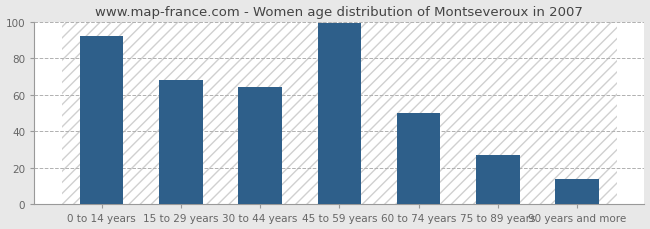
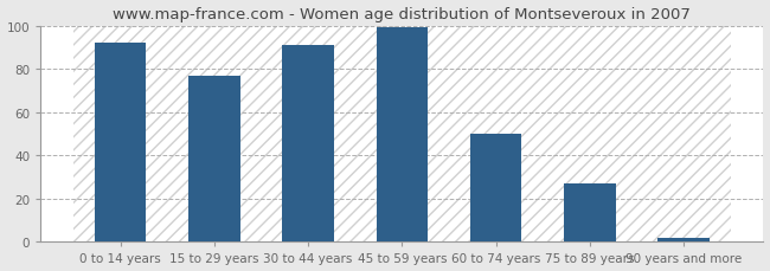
15 to 29 years: 68 -> 77
30 to 44 years: 64 -> 91
90 years and more: 14 -> 2
